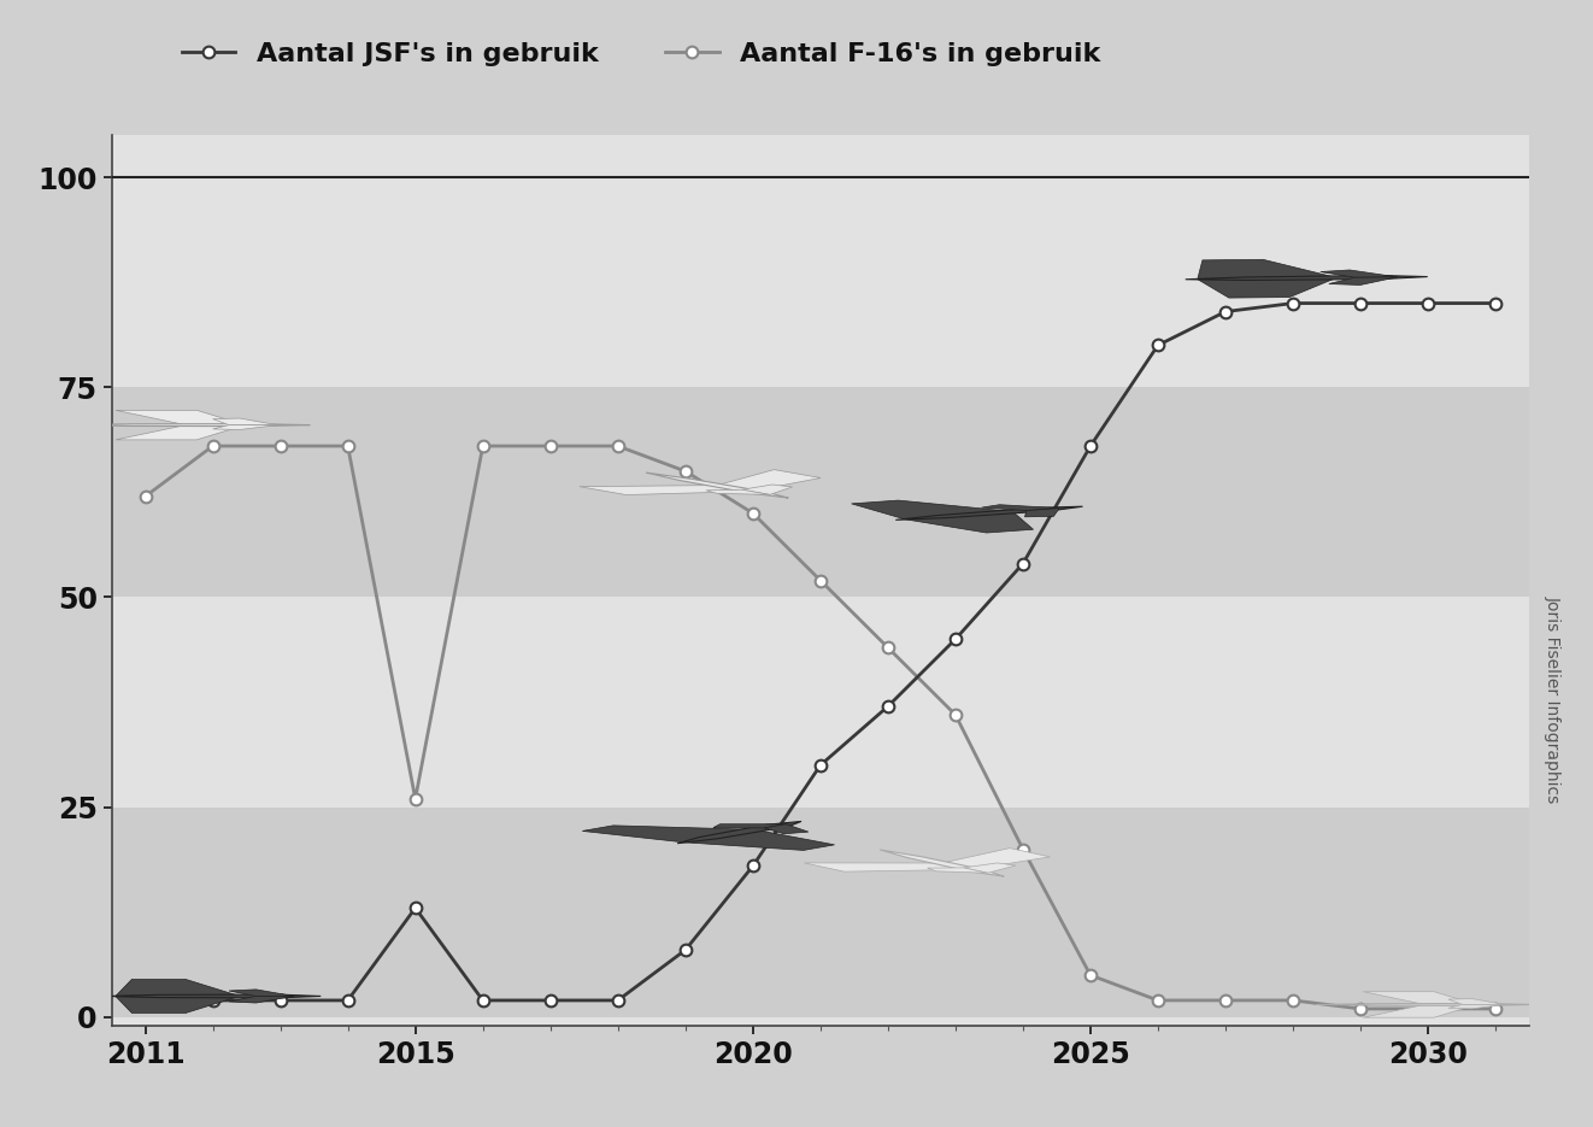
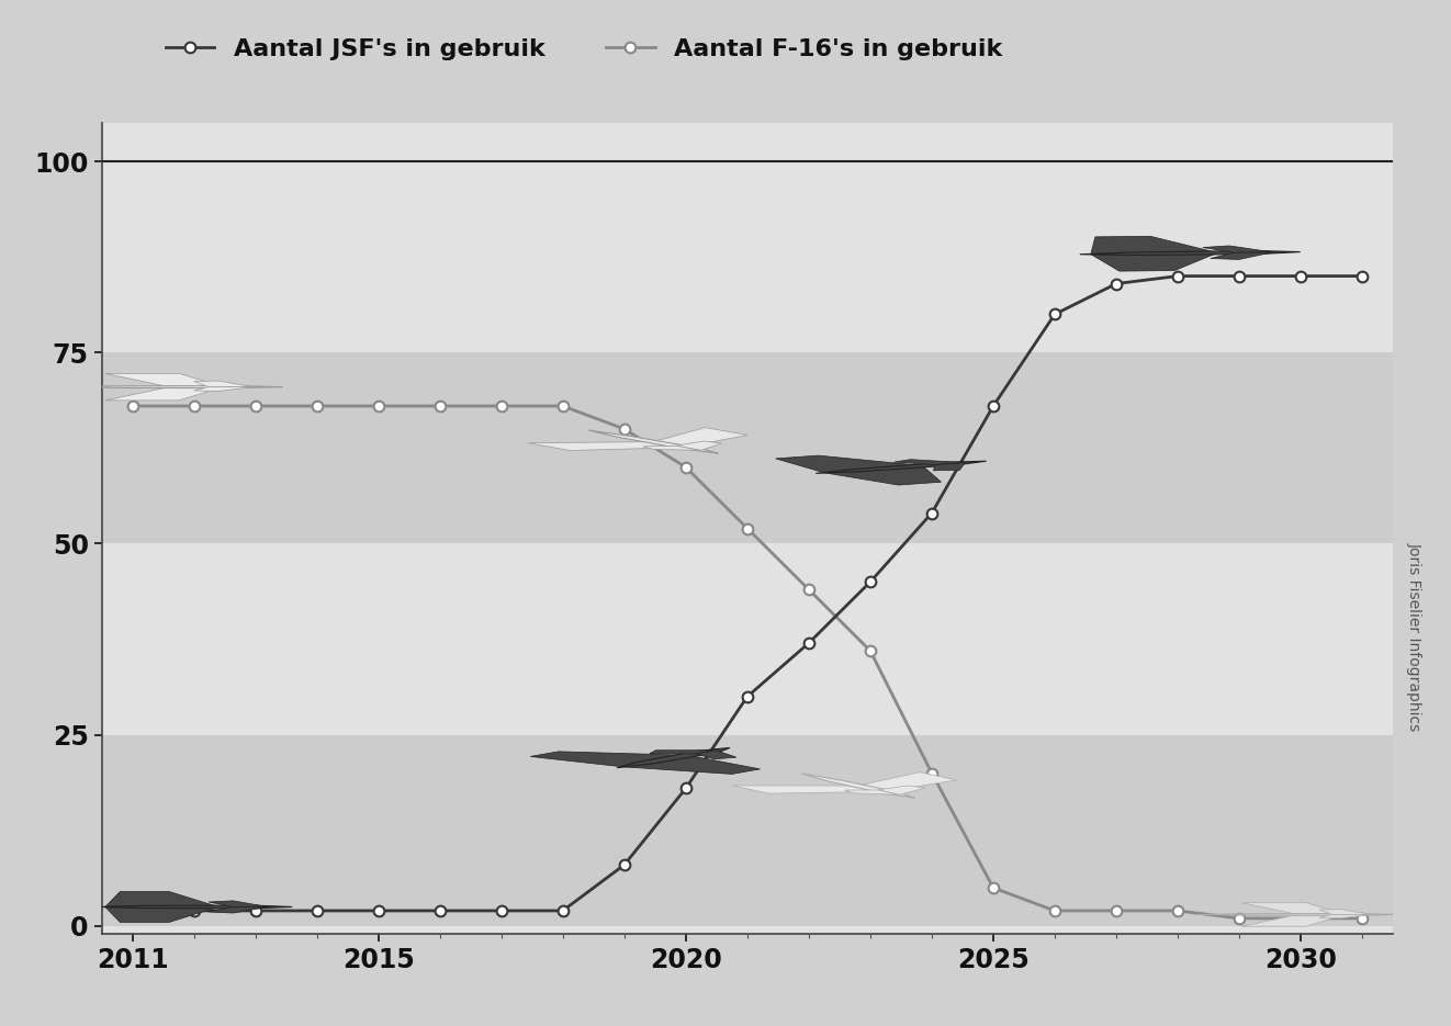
Aantal F-16's in gebruik/2011: 62 -> 68
Aantal JSF's in gebruik/2015: 13 -> 2
Aantal F-16's in gebruik/2015: 26 -> 68
